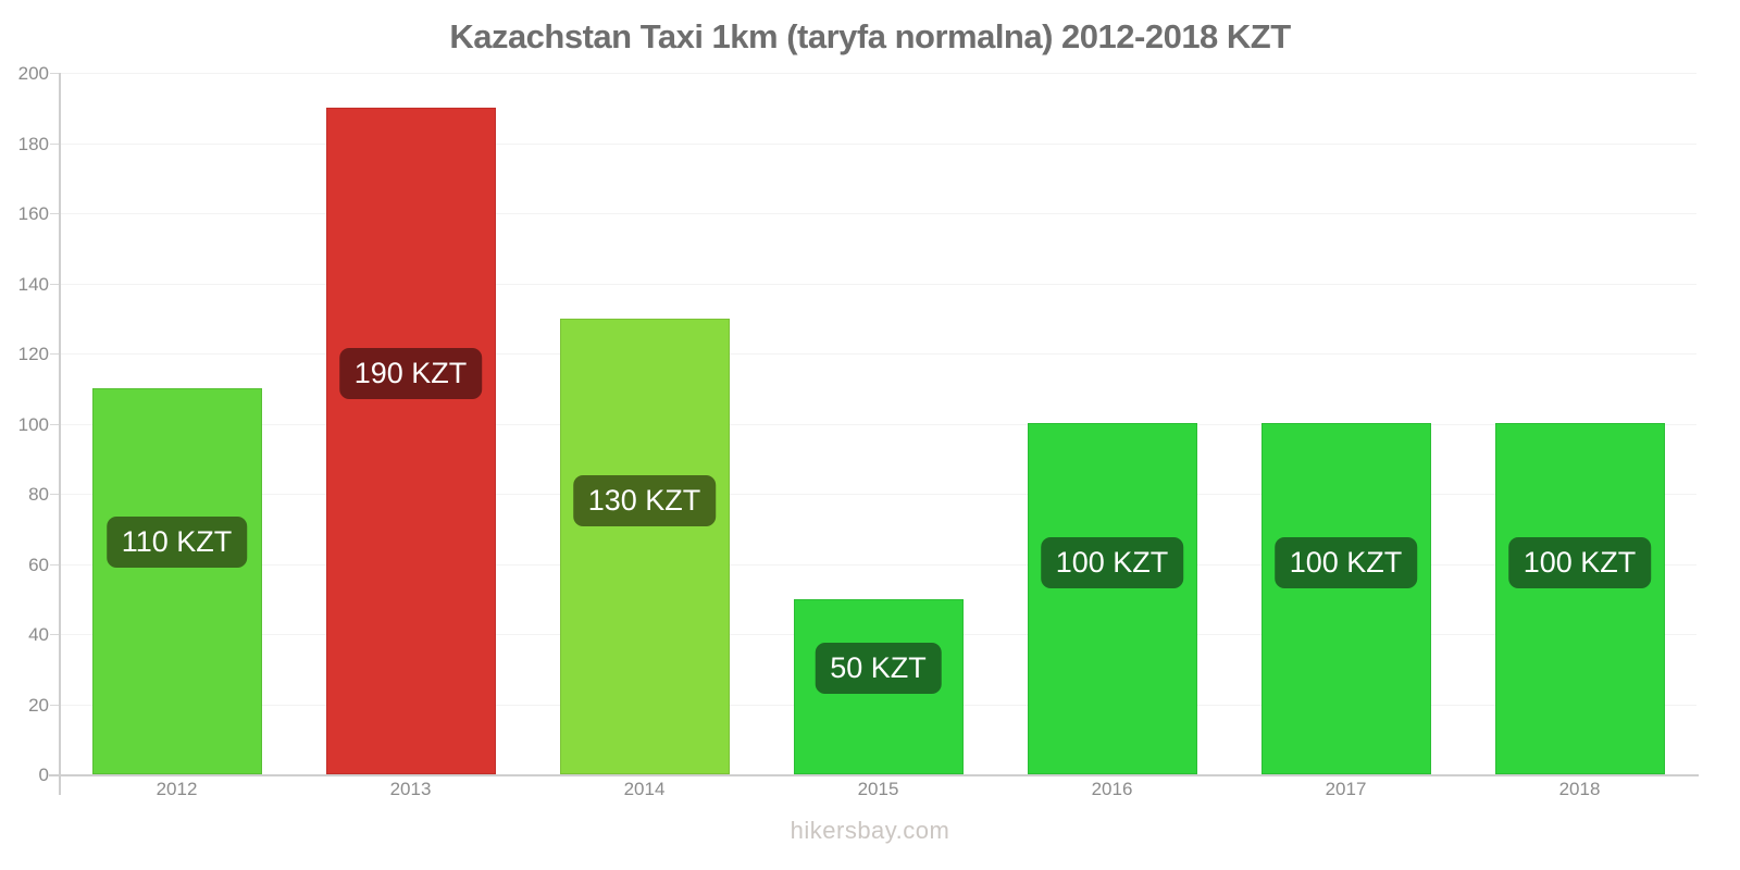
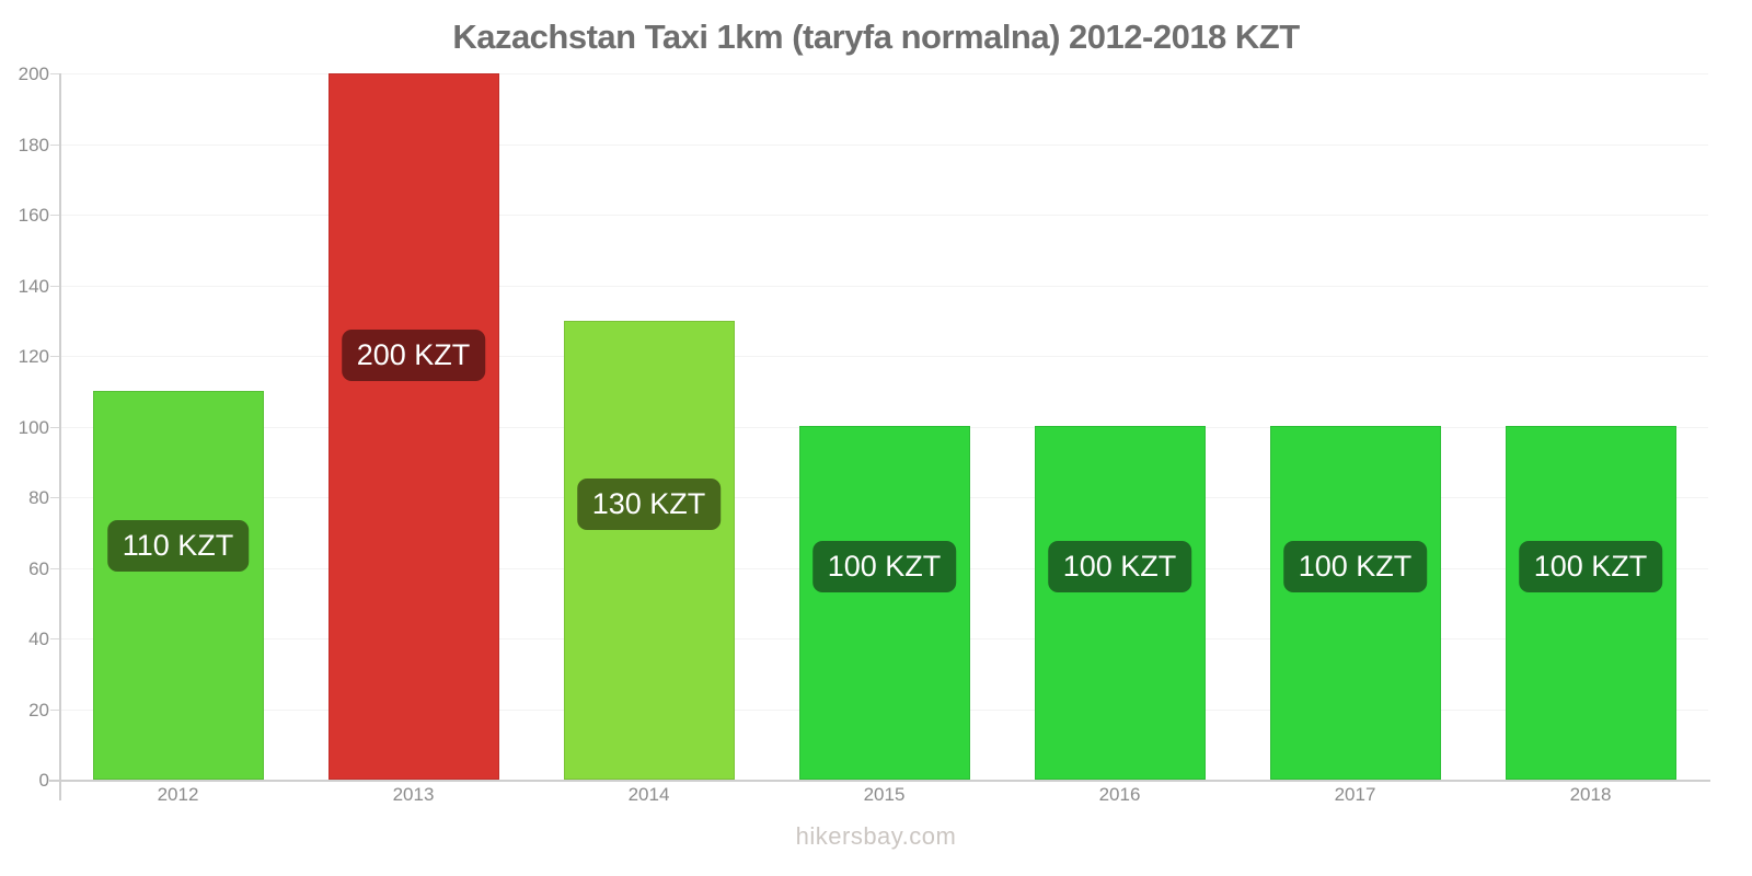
2013: 190 -> 200
2015: 50 -> 100
